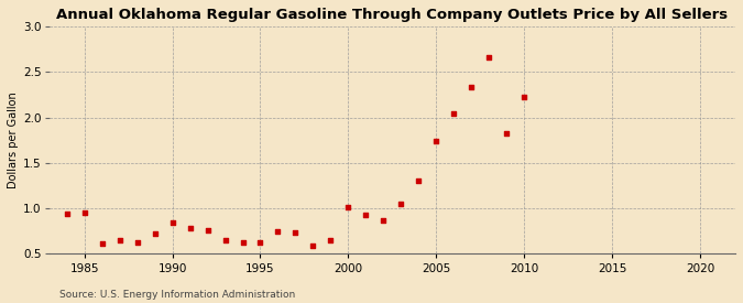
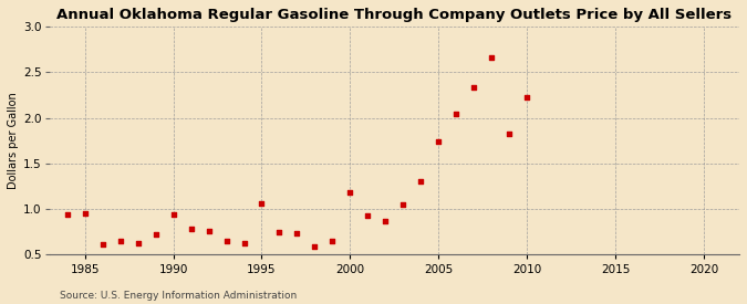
1990: 0.85 -> 0.94
1995: 0.63 -> 1.06
2000: 1.01 -> 1.18
